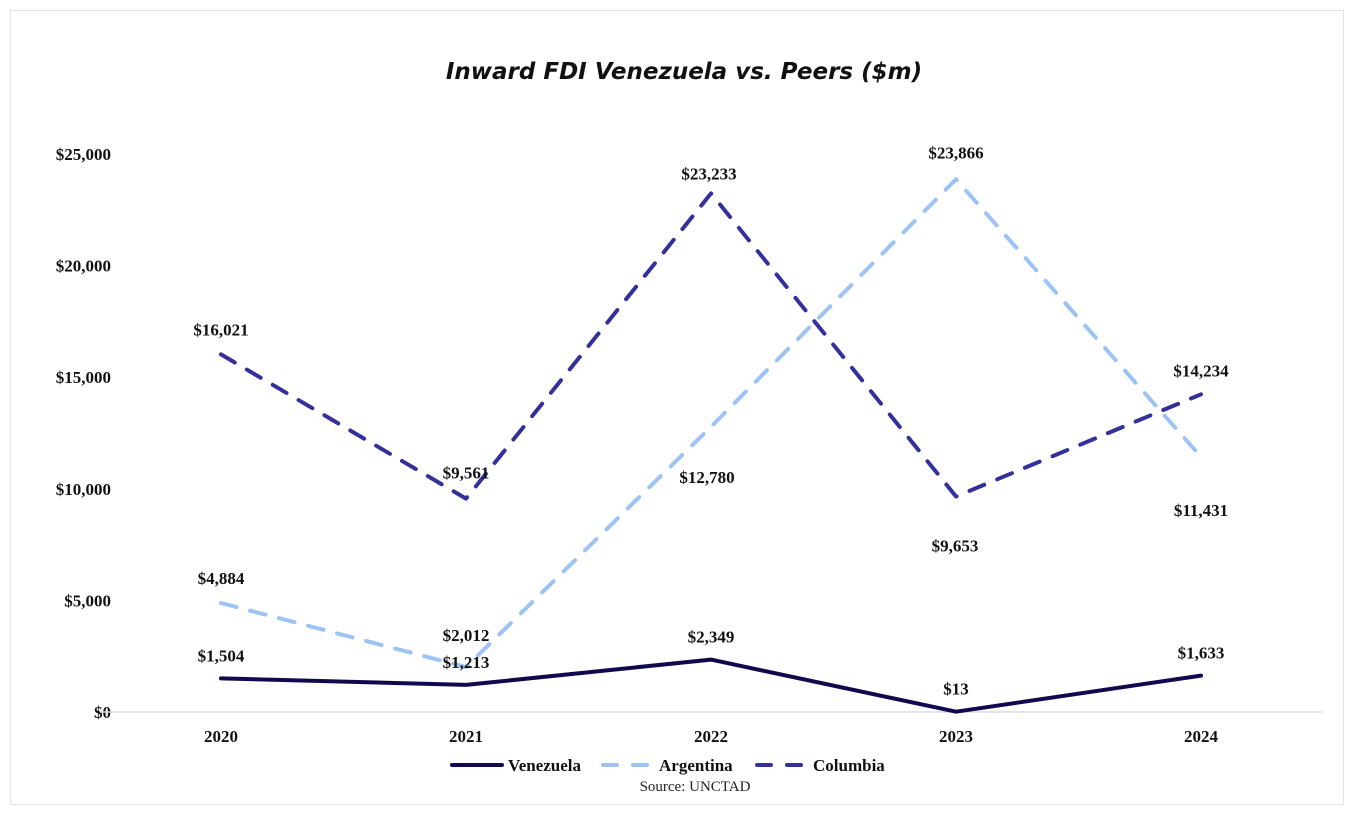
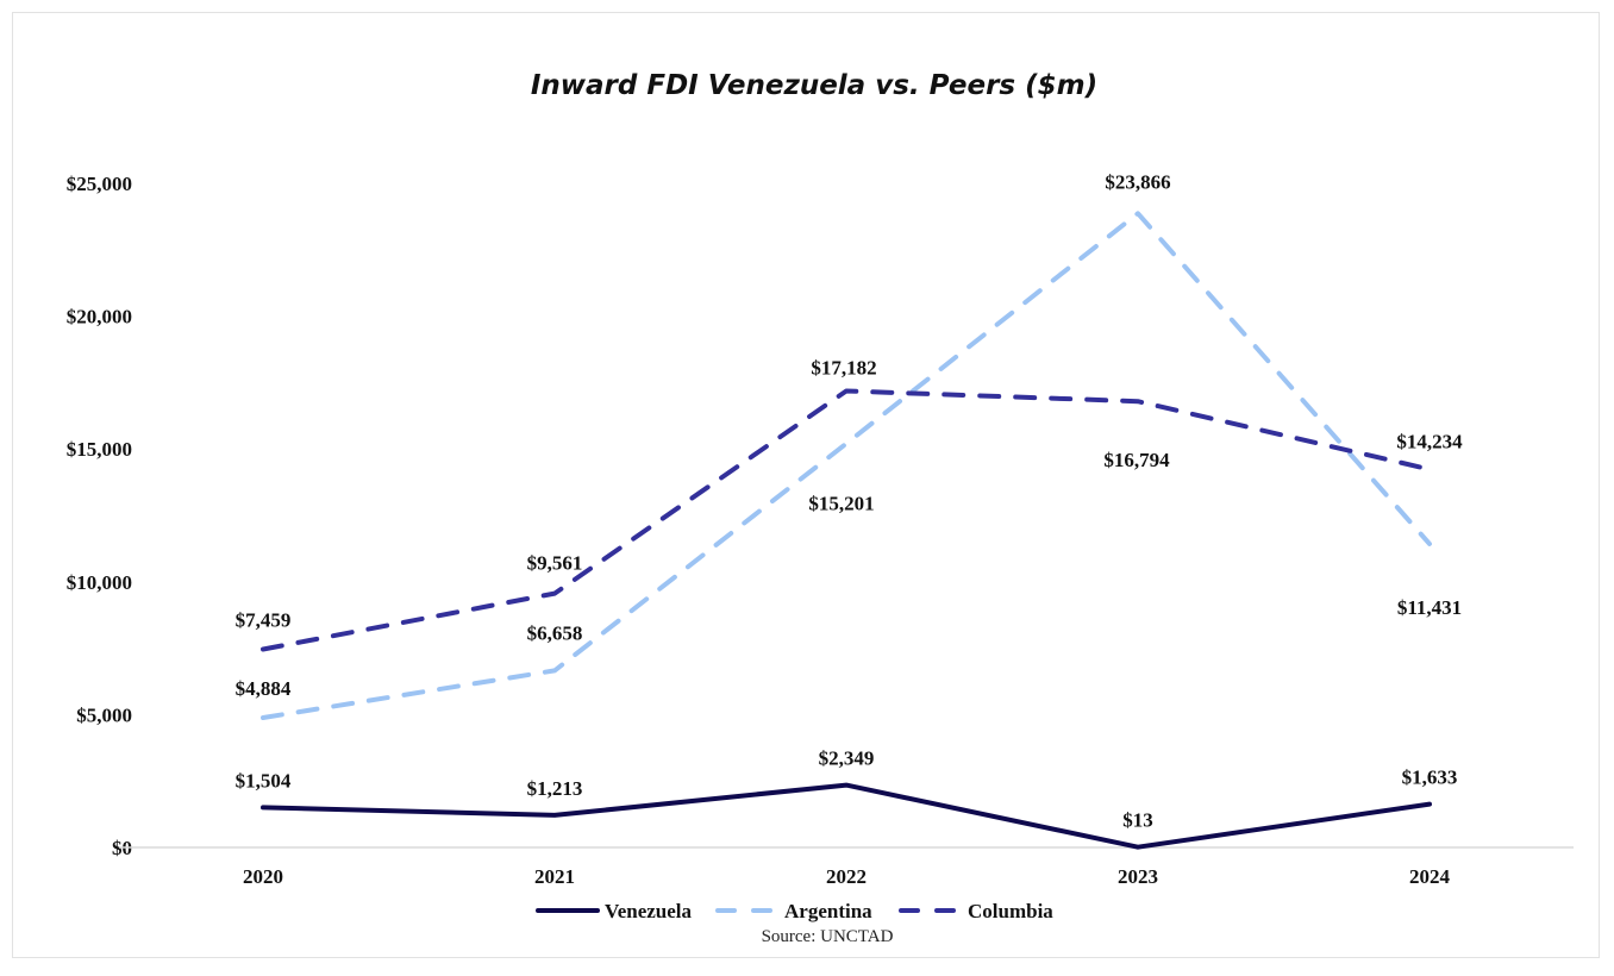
Columbia/2020: $16,021 -> $7,459
Argentina/2021: $2,012 -> $6,658
Argentina/2022: $12,780 -> $15,201
Columbia/2022: $23,233 -> $17,182
Columbia/2023: $9,653 -> $16,794
